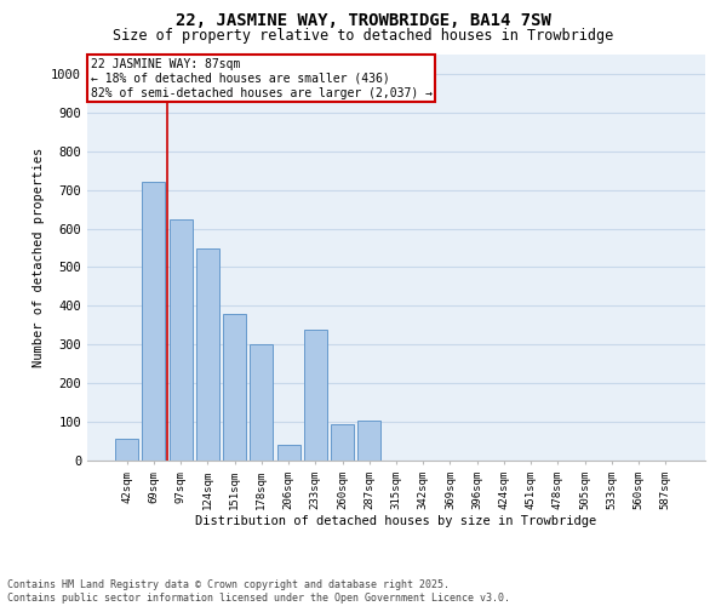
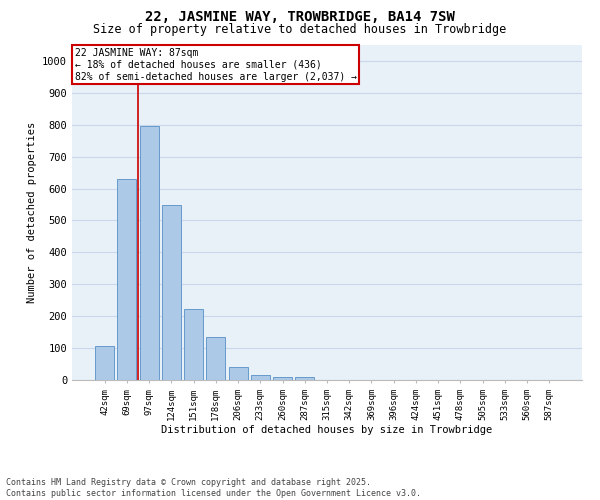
42sqm: 55 -> 108
69sqm: 720 -> 630
97sqm: 625 -> 795
151sqm: 380 -> 222
178sqm: 300 -> 135
233sqm: 340 -> 15
260sqm: 95 -> 10
287sqm: 105 -> 10
